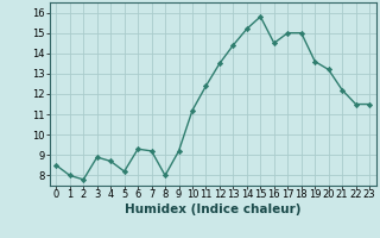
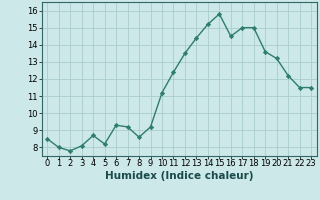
3: 8.9 -> 8.1
8: 8.0 -> 8.6
